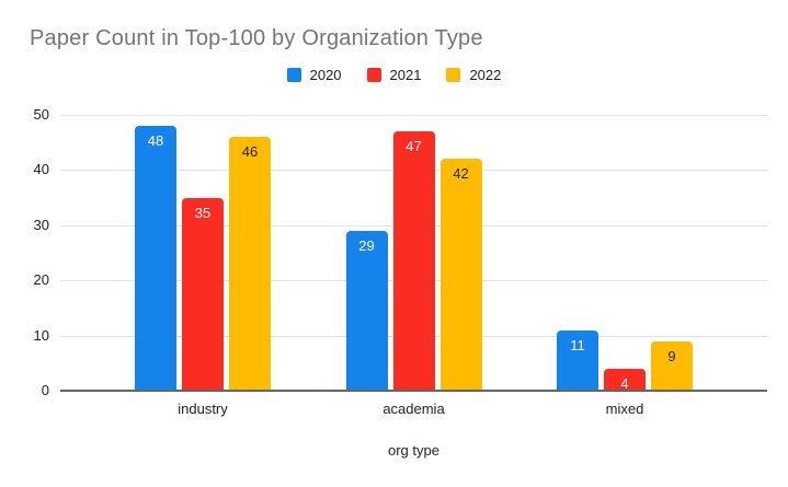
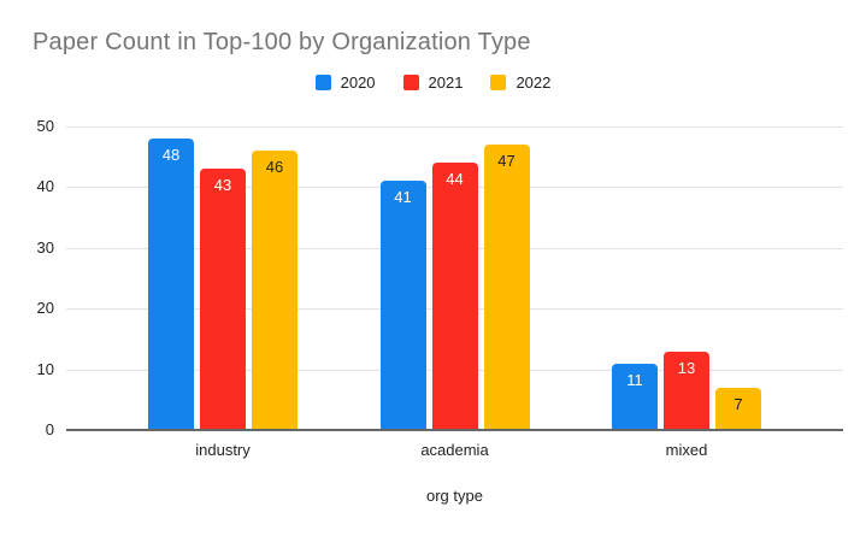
2021/industry: 35 -> 43
2020/academia: 29 -> 41
2021/academia: 47 -> 44
2022/academia: 42 -> 47
2021/mixed: 4 -> 13
2022/mixed: 9 -> 7
